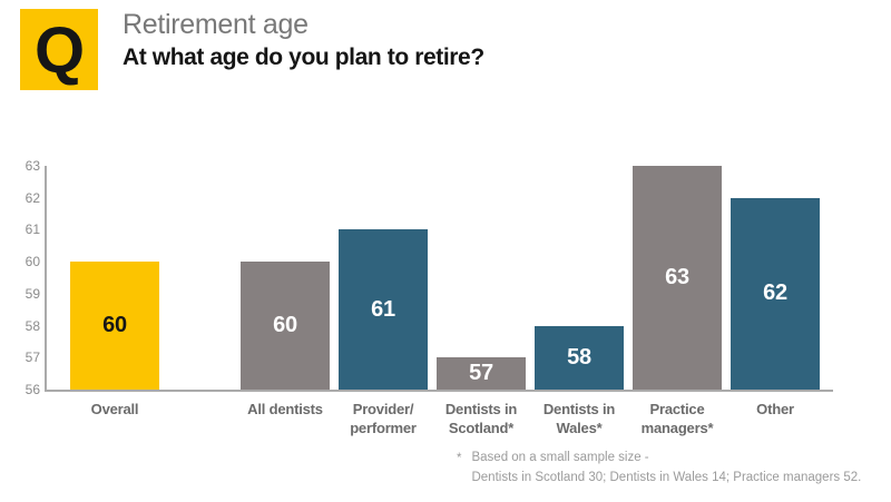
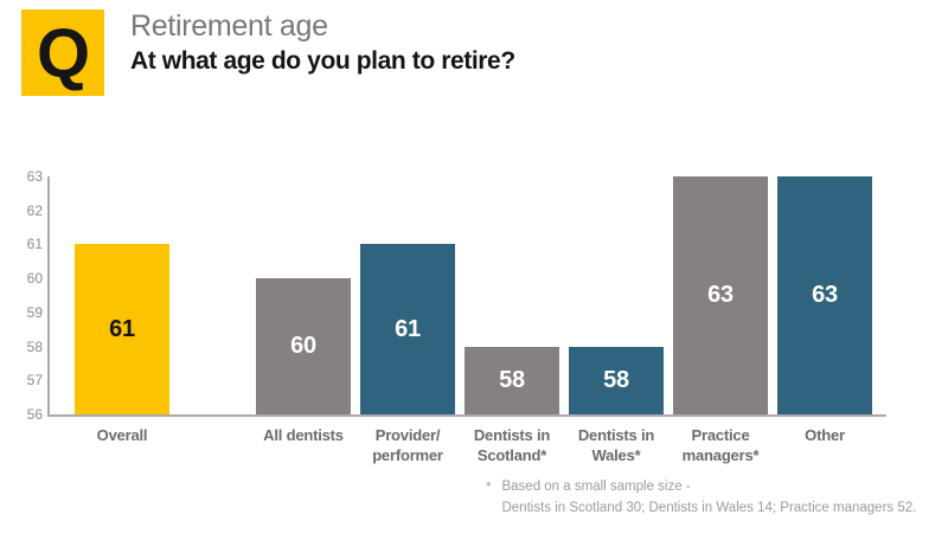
Overall: 60 -> 61
Dentists in Scotland*: 57 -> 58
Other: 62 -> 63
